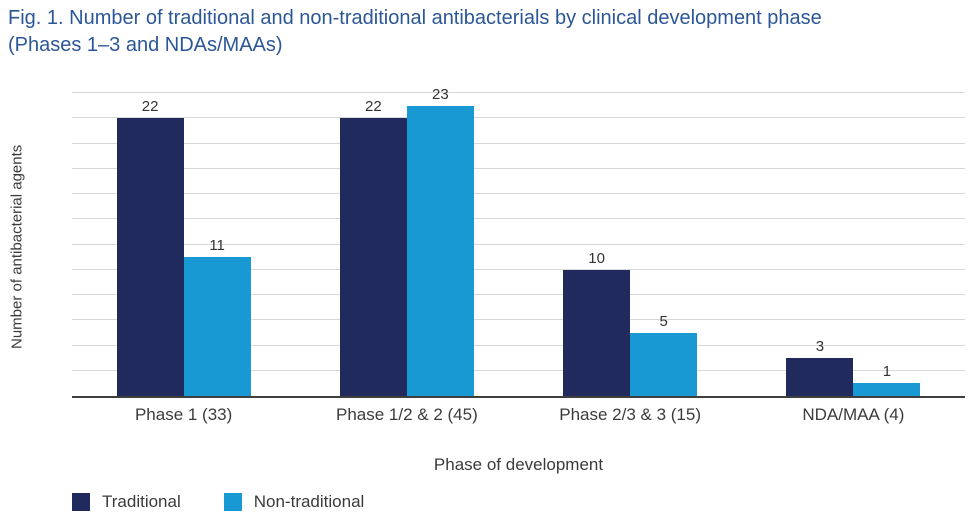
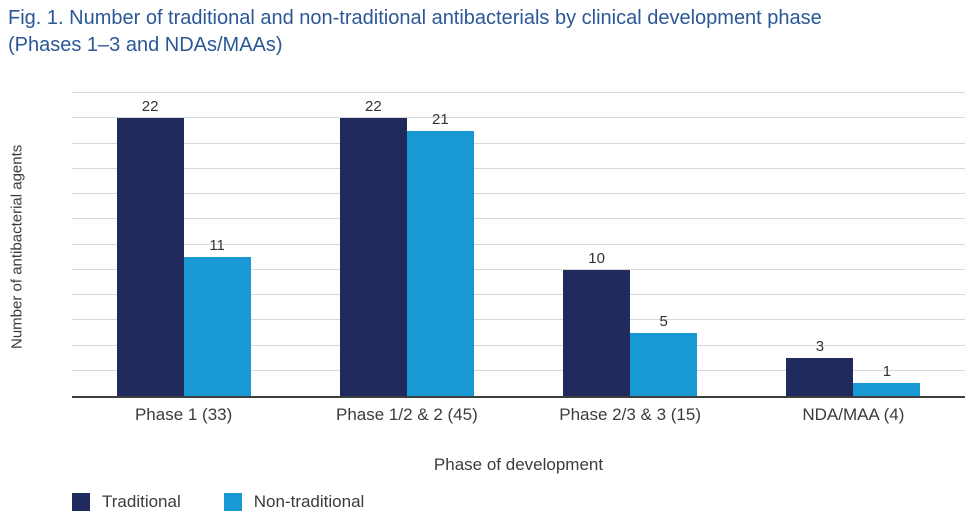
Non-traditional/Phase 1/2 & 2 (45): 23 -> 21
